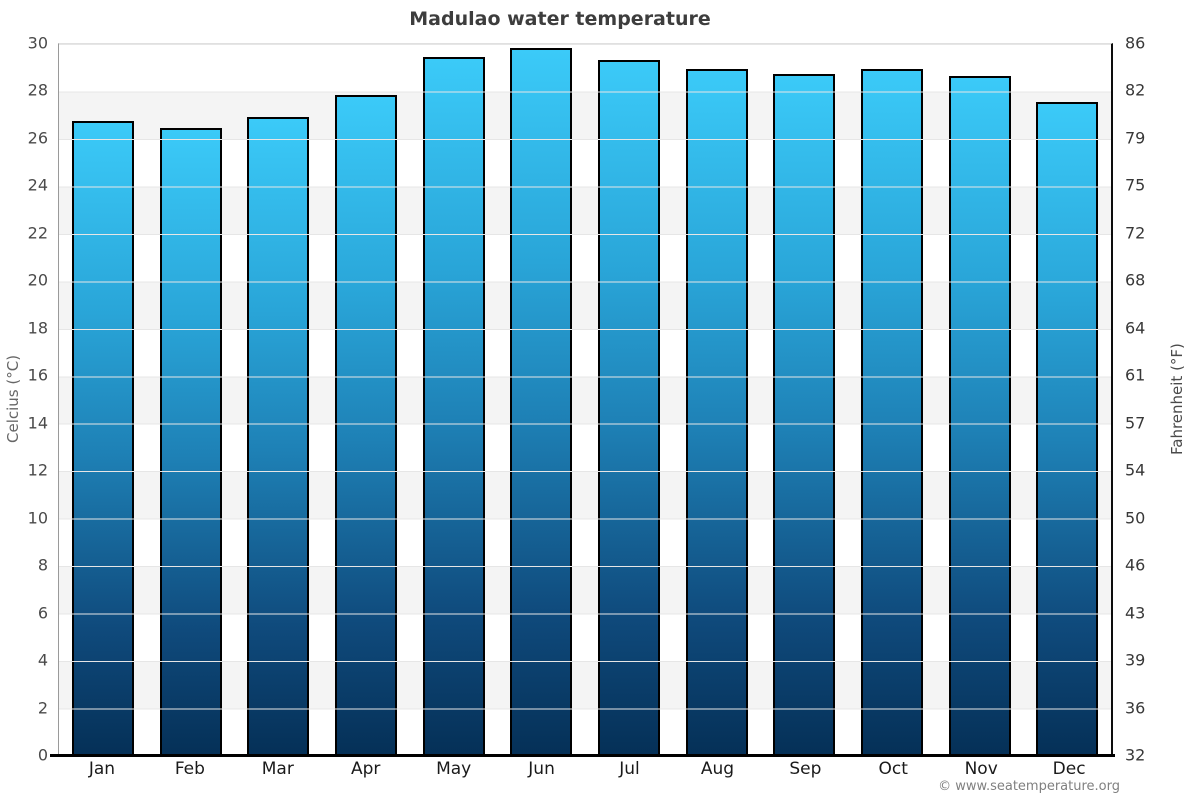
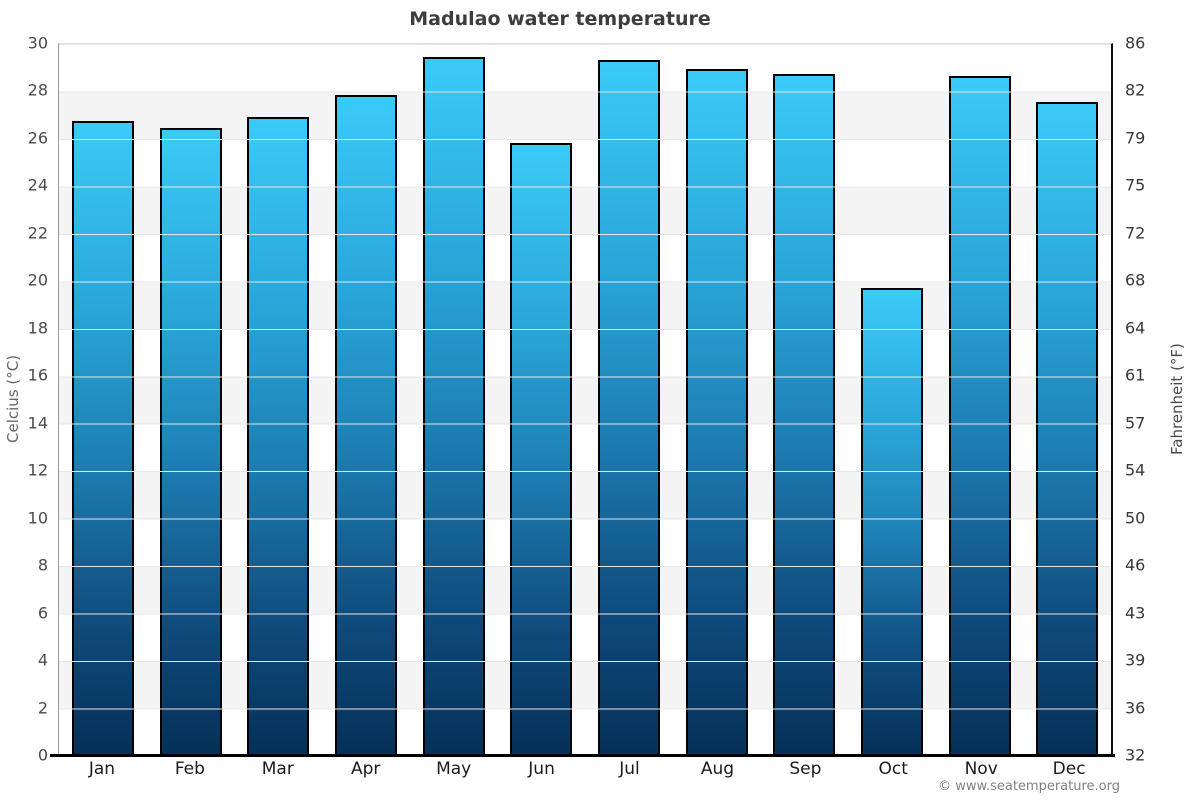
Jun: 29.8 -> 25.8
Oct: 28.9 -> 19.7
